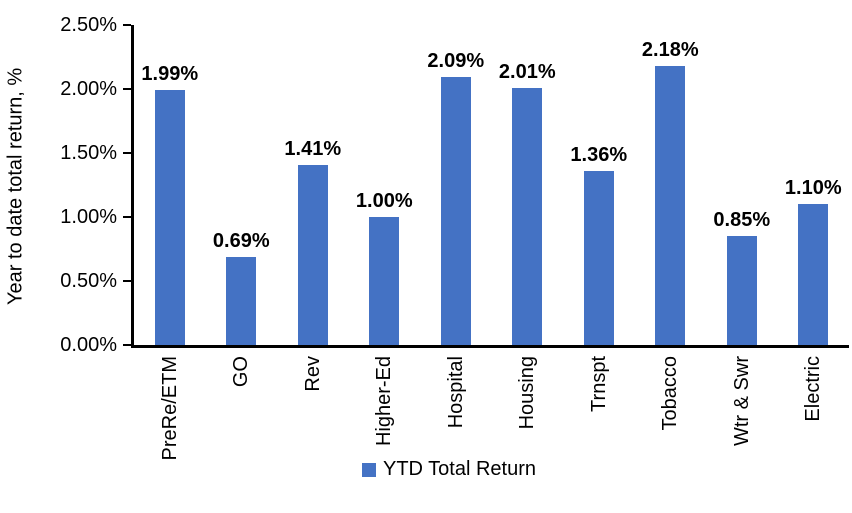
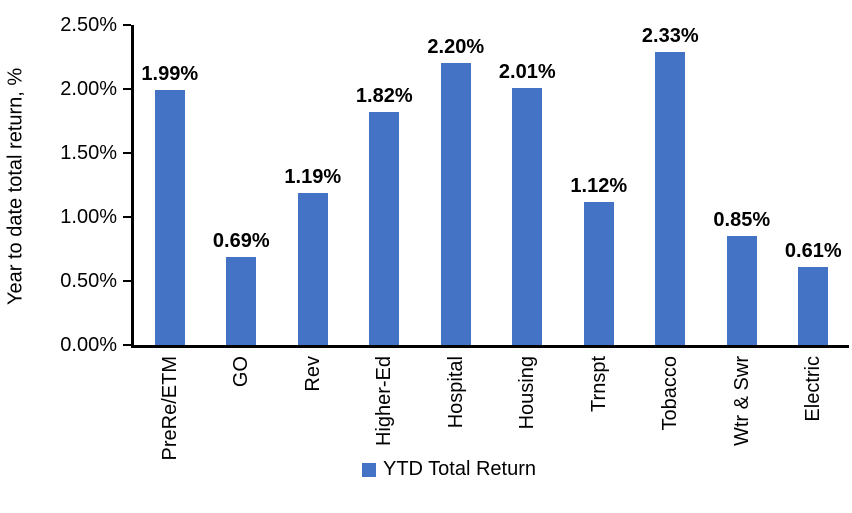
Rev: 1.41% -> 1.19%
Higher-Ed: 1.00% -> 1.82%
Hospital: 2.09% -> 2.20%
Trnspt: 1.36% -> 1.12%
Tobacco: 2.18% -> 2.33%
Electric: 1.10% -> 0.61%
